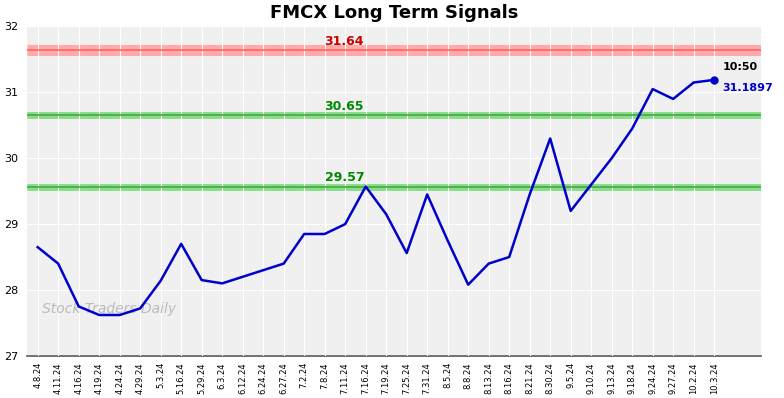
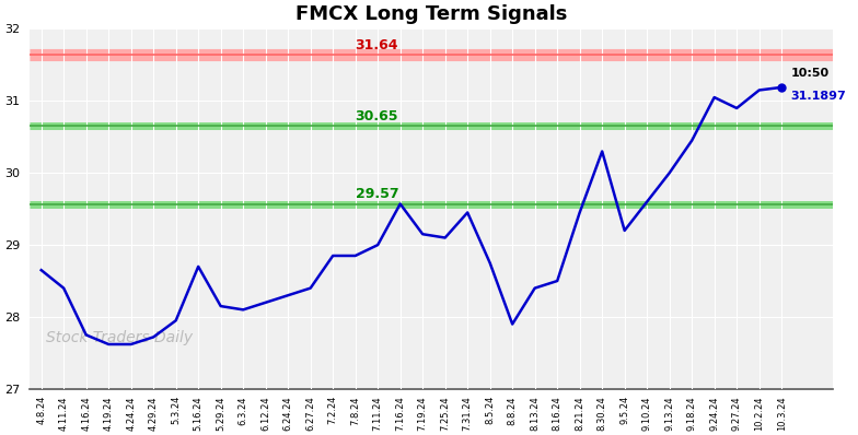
5.3.24: 28.14 -> 27.95
7.25.24: 28.56 -> 29.10
8.8.24: 28.08 -> 27.90
